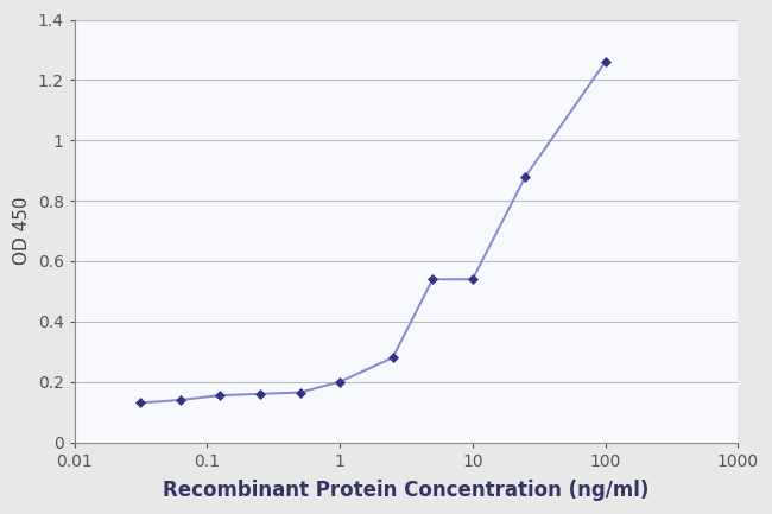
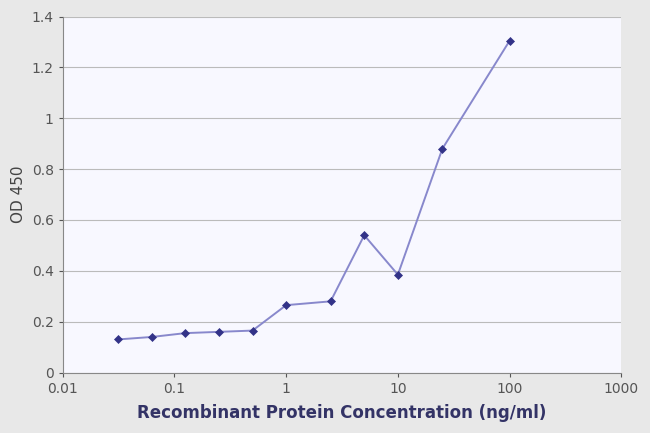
1: 0.200 -> 0.265
10: 0.540 -> 0.385
100: 1.260 -> 1.305
